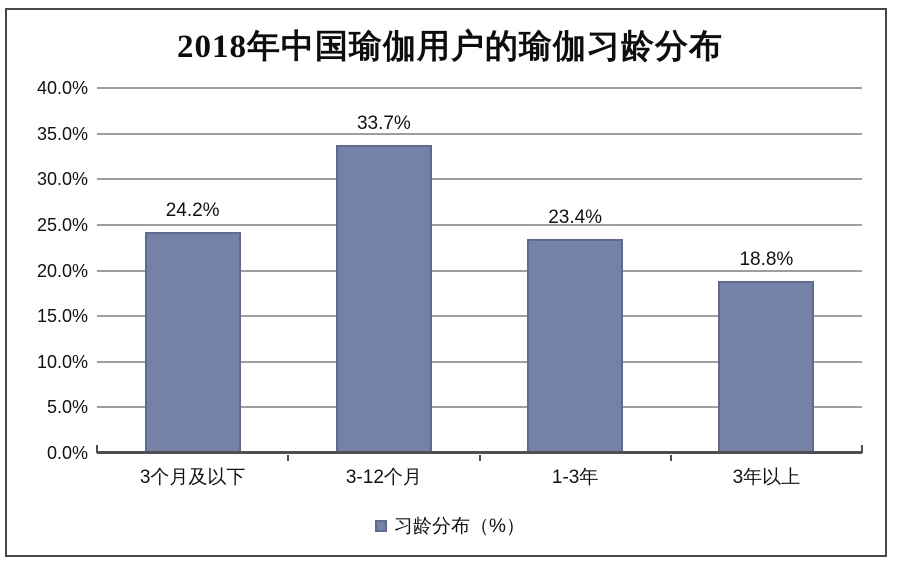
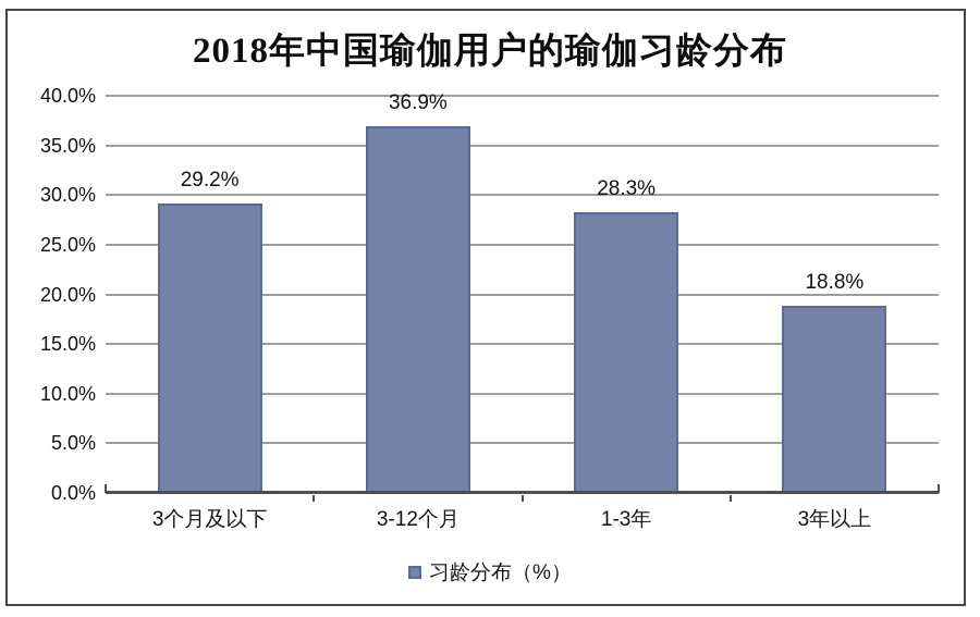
3个月及以下: 24.2% -> 29.2%
3-12个月: 33.7% -> 36.9%
1-3年: 23.4% -> 28.3%
